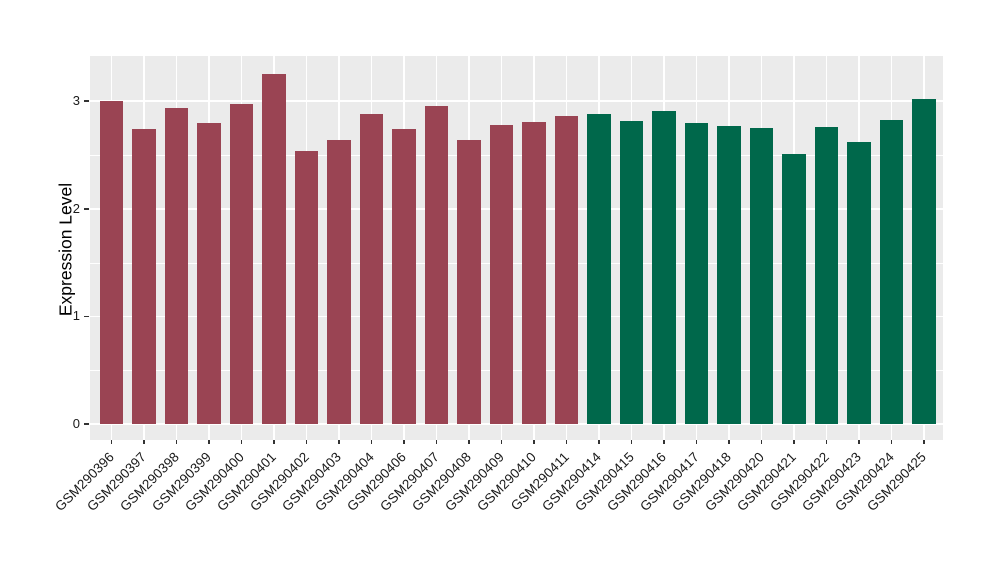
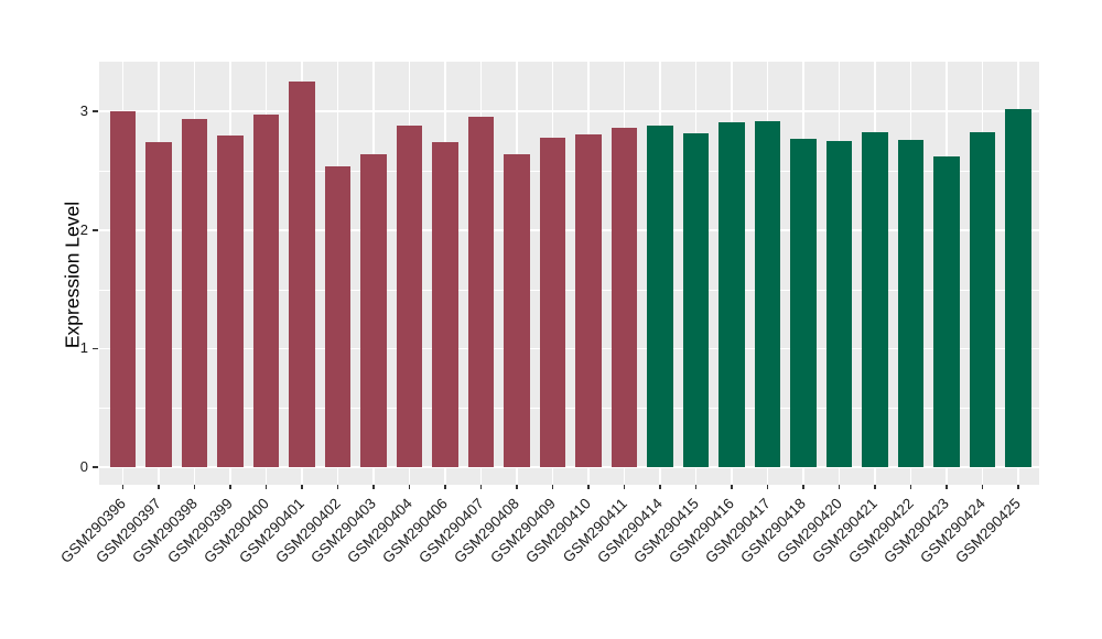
GSM290417: 2.80 -> 2.92
GSM290421: 2.51 -> 2.83
